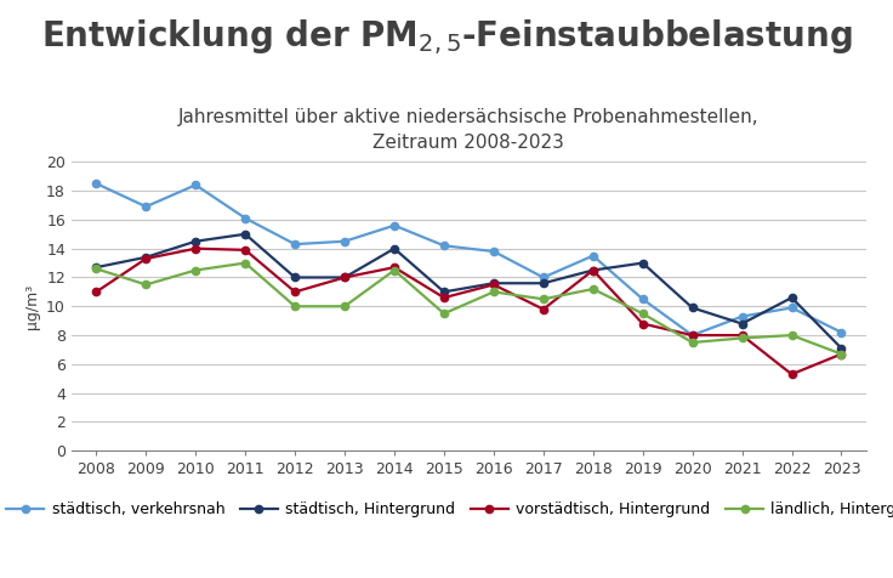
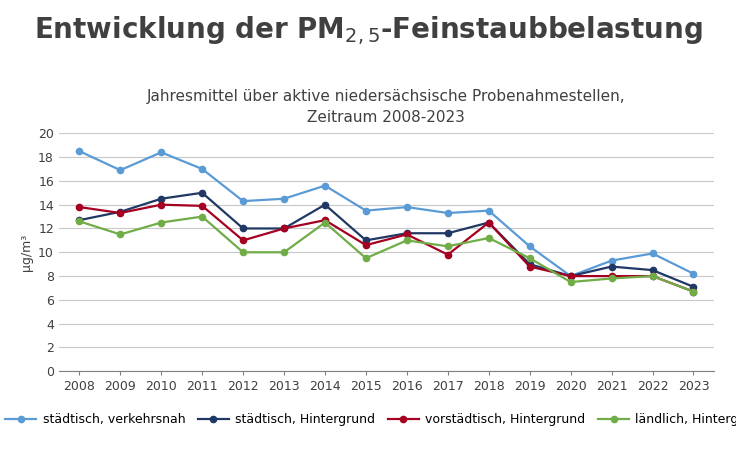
vorstädtisch, Hintergrund/2008: 11.0 -> 13.8
städtisch, verkehrsnah/2011: 16.1 -> 17.0
städtisch, verkehrsnah/2015: 14.2 -> 13.5
städtisch, verkehrsnah/2017: 12.0 -> 13.3
städtisch, Hintergrund/2019: 13.0 -> 9.0
städtisch, Hintergrund/2020: 9.9 -> 8.0
städtisch, Hintergrund/2022: 10.6 -> 8.5
vorstädtisch, Hintergrund/2022: 5.3 -> 8.0
